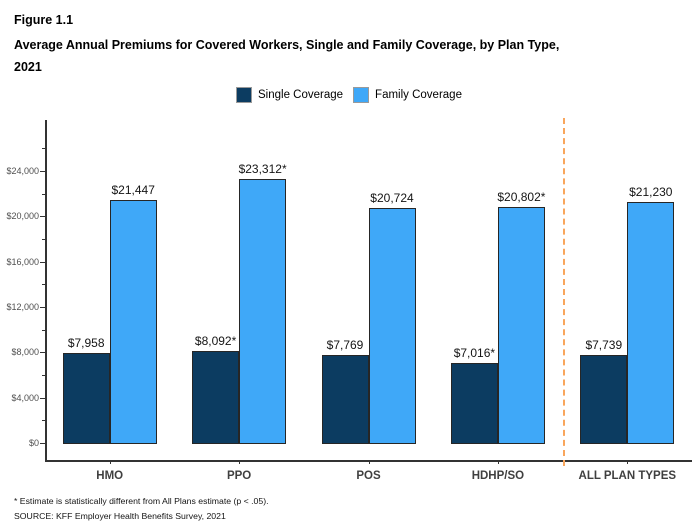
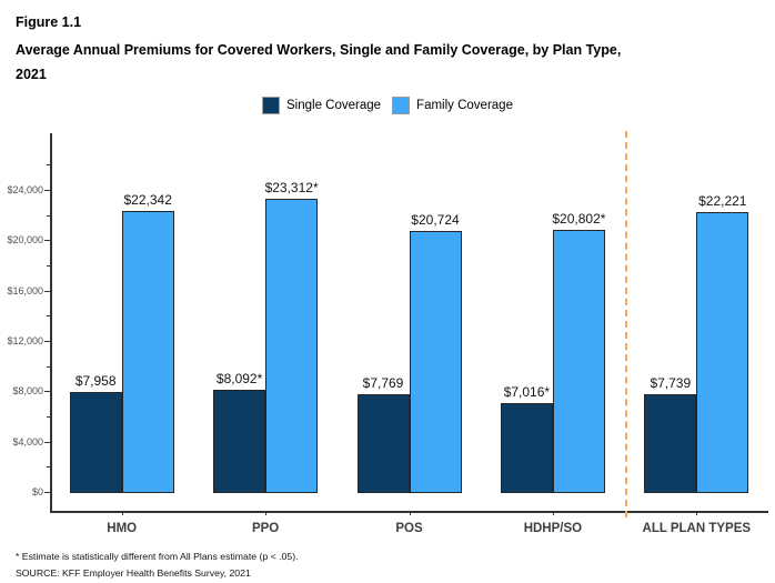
Family Coverage/HMO: $21,447 -> $22,342
Family Coverage/ALL PLAN TYPES: $21,230 -> $22,221
